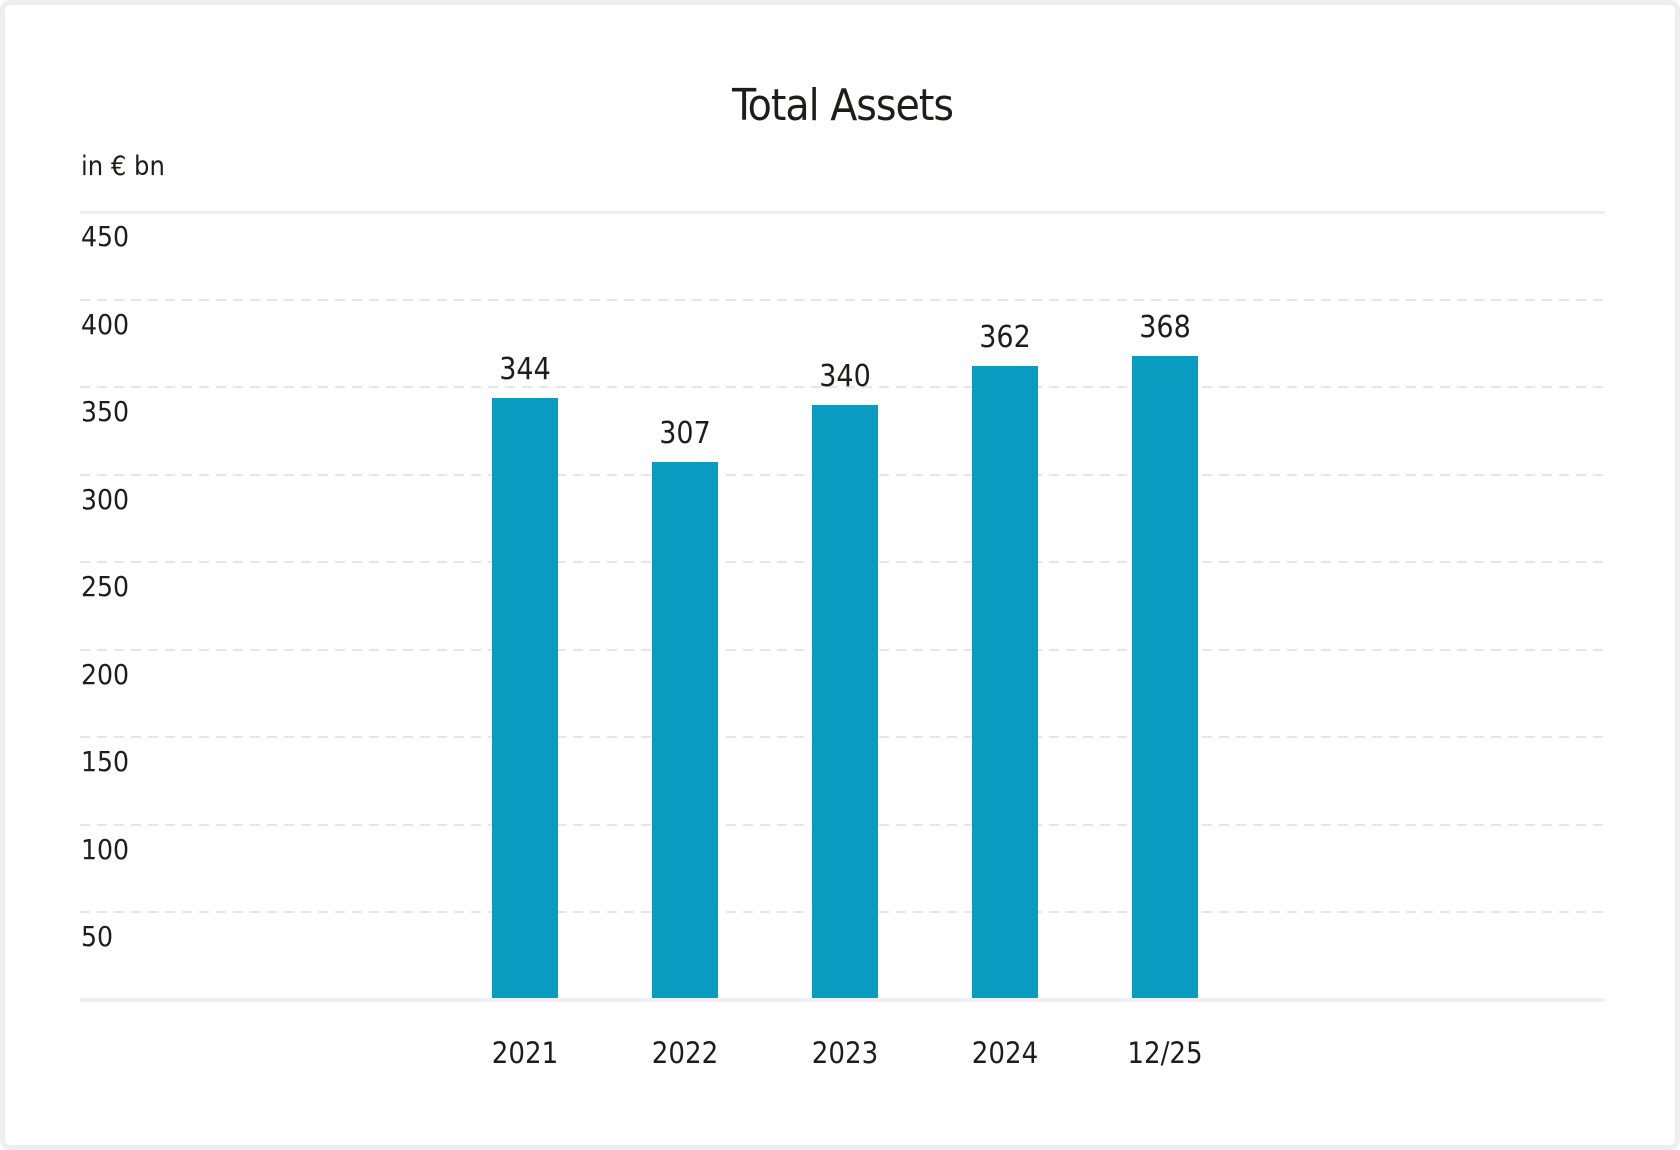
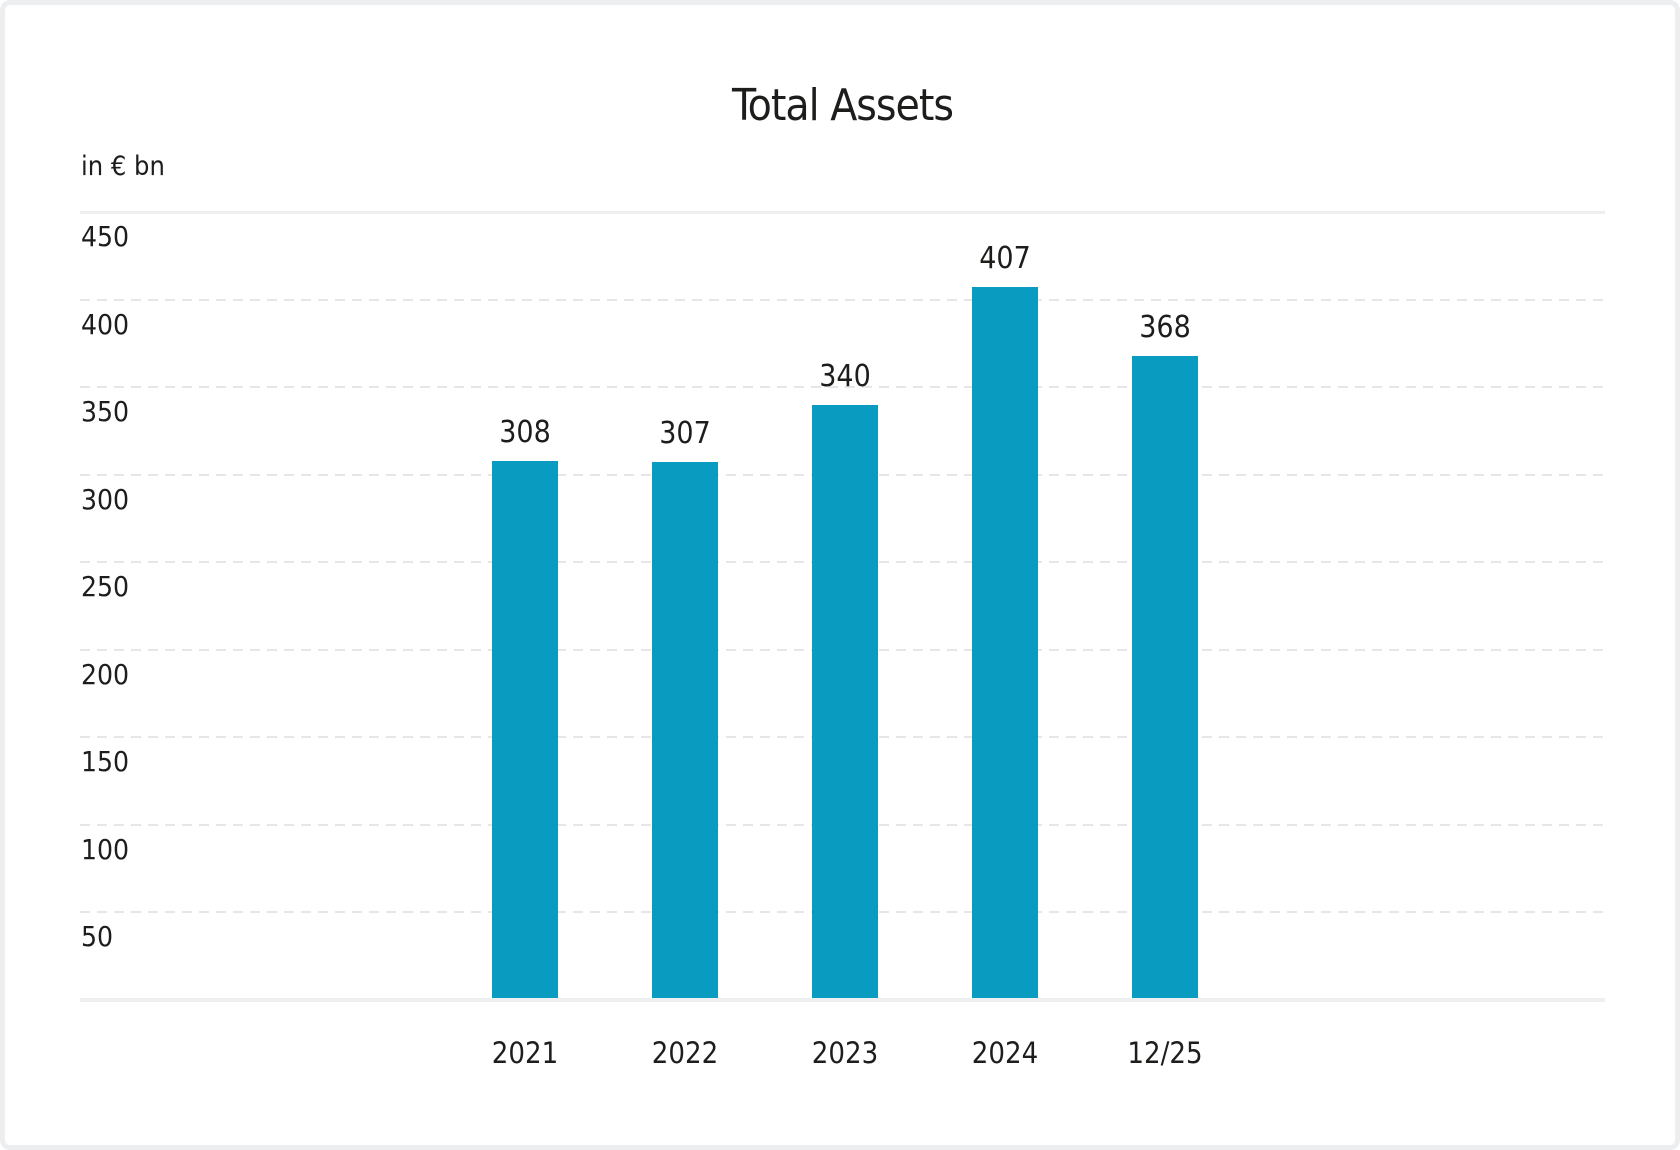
2021: 344 -> 308
2024: 362 -> 407
